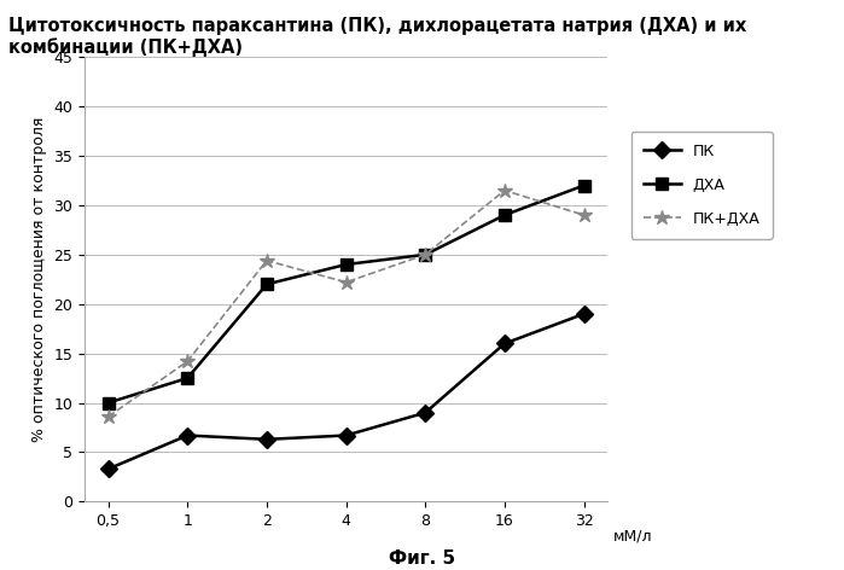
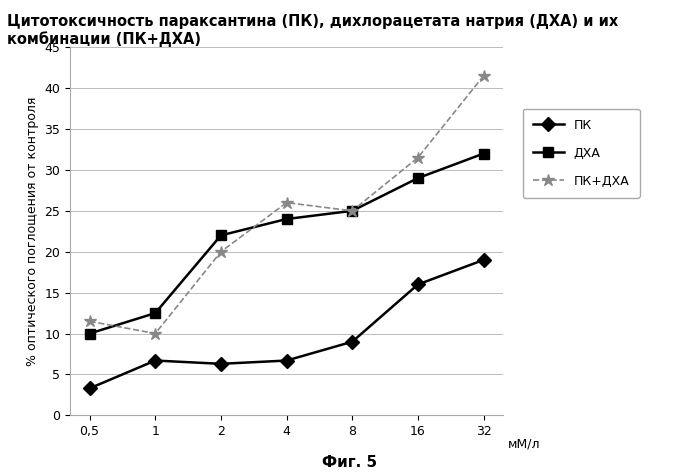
ПК+ДХА/0,5: 8.6 -> 11.5
ПК+ДХА/1: 14.2 -> 10.0
ПК+ДХА/2: 24.4 -> 20.0
ПК+ДХА/4: 22.2 -> 26.0
ПК+ДХА/32: 29.0 -> 41.5
